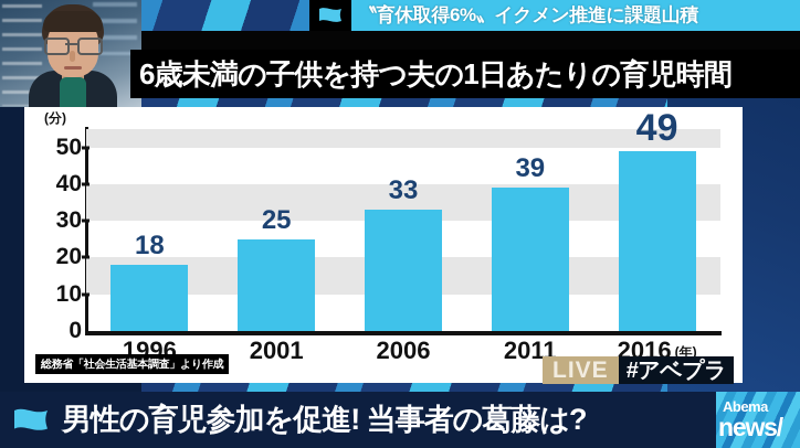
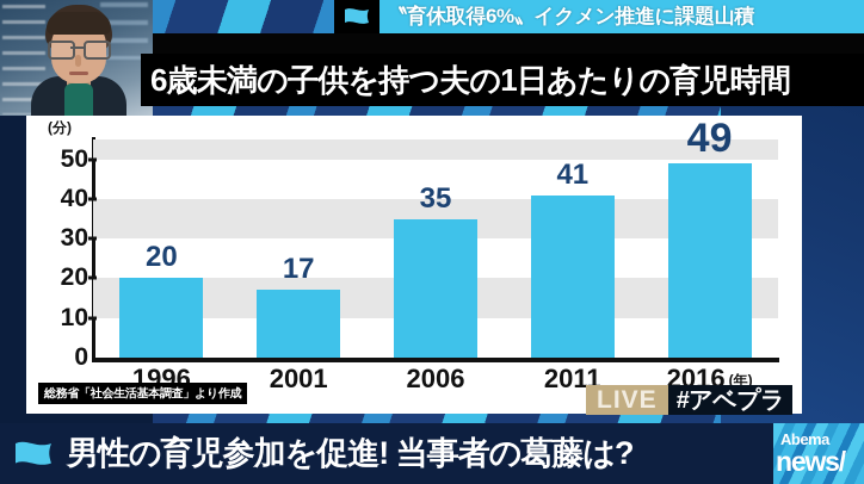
1996: 18 -> 20
2001: 25 -> 17
2006: 33 -> 35
2011: 39 -> 41
